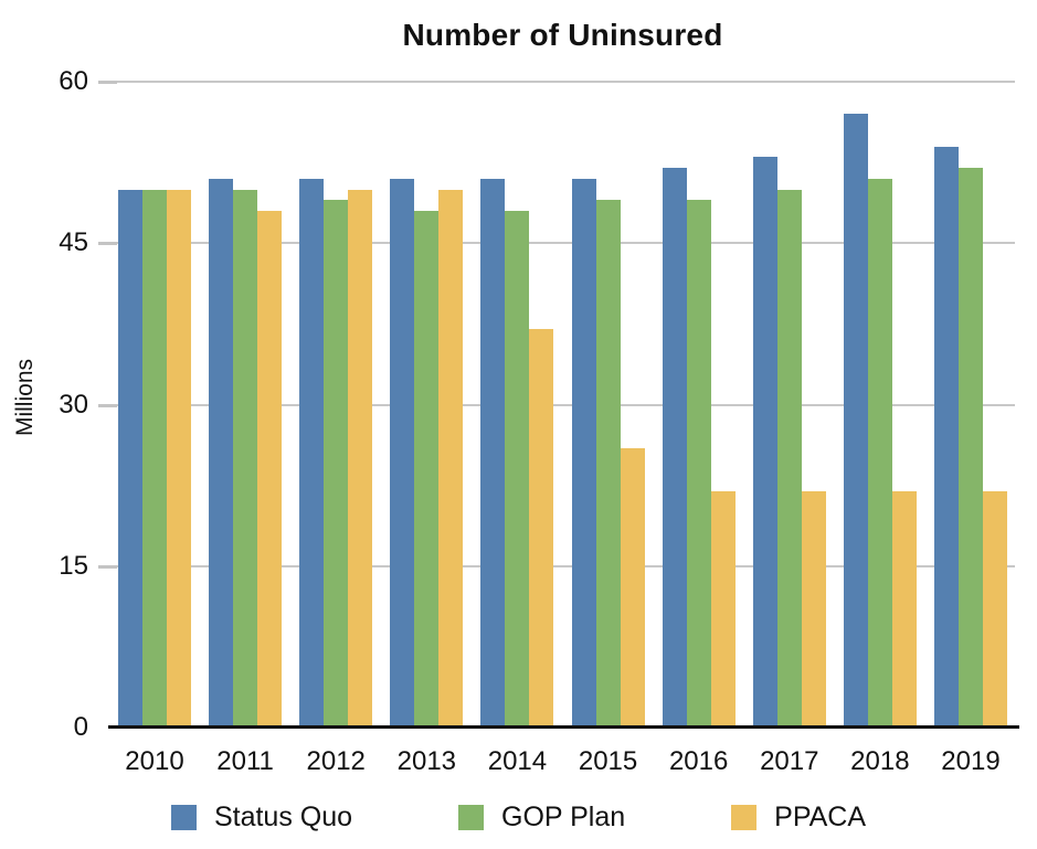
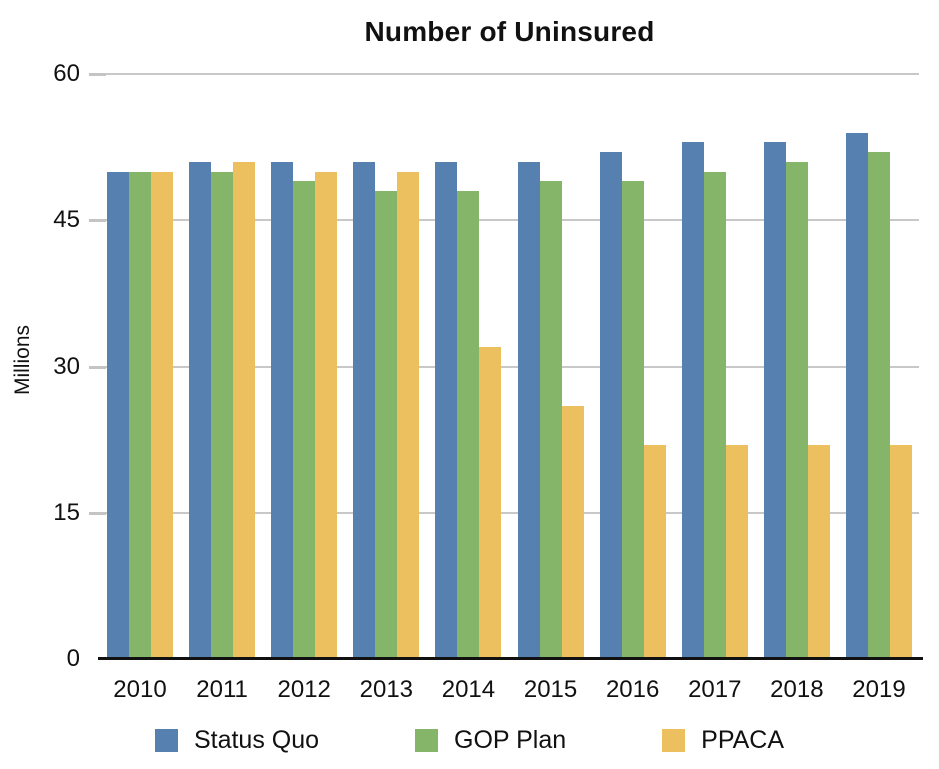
PPACA/2011: 48 -> 51
PPACA/2014: 37 -> 32
Status Quo/2018: 57 -> 53
